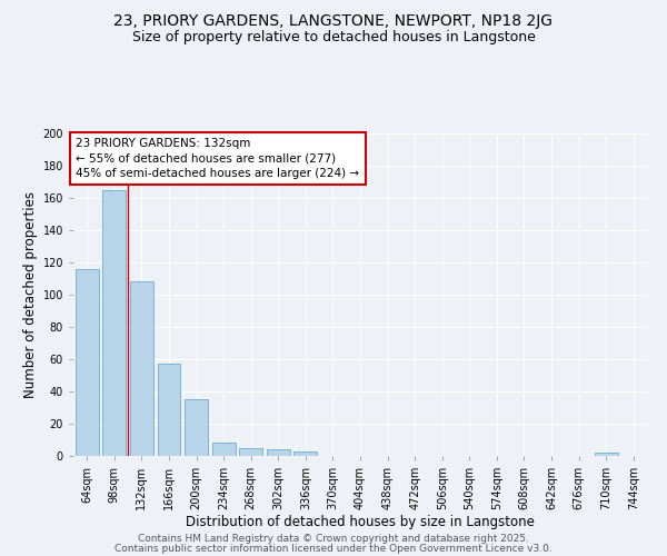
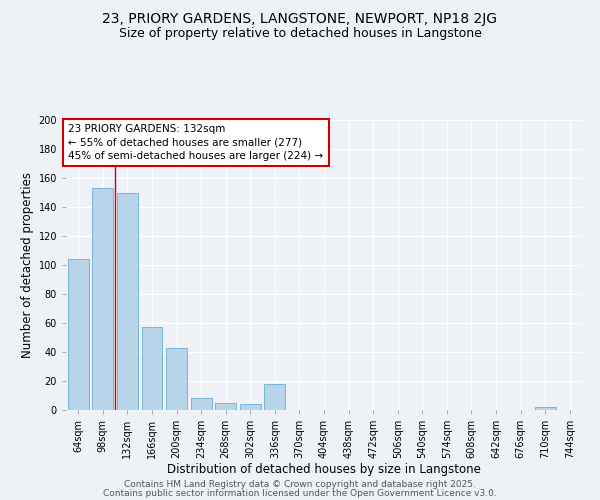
64sqm: 116 -> 104
98sqm: 165 -> 153
132sqm: 108 -> 150
200sqm: 35 -> 43
336sqm: 3 -> 18
